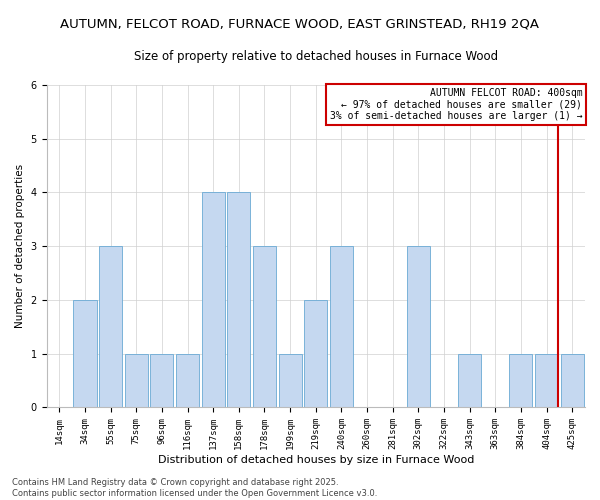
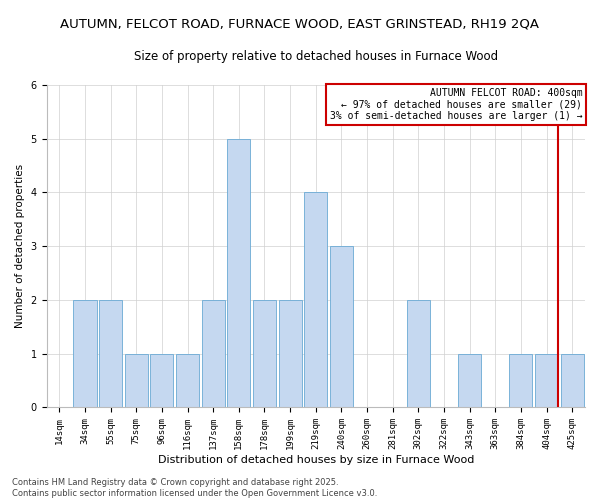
55sqm: 3 -> 2
137sqm: 4 -> 2
158sqm: 4 -> 5
178sqm: 3 -> 2
199sqm: 1 -> 2
219sqm: 2 -> 4
302sqm: 3 -> 2
